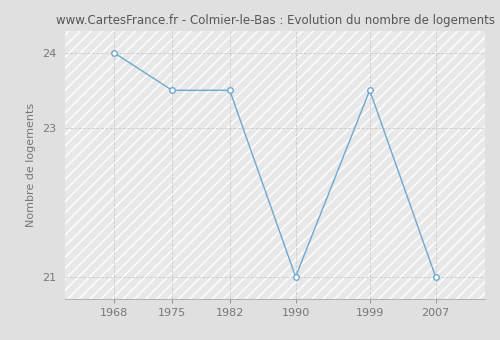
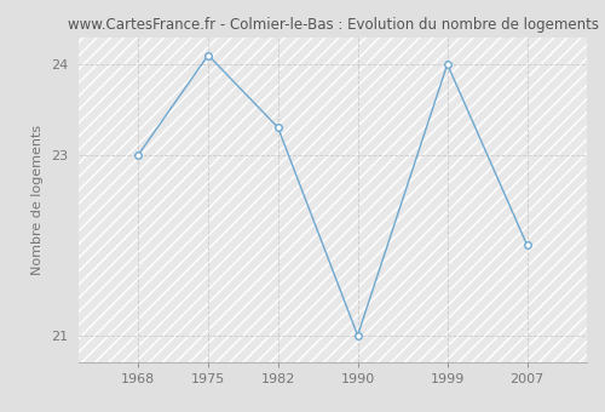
1968: 24.0 -> 23.0
1975: 23.5 -> 24.1
1982: 23.5 -> 23.3
1999: 23.5 -> 24.0
2007: 21.0 -> 22.0
